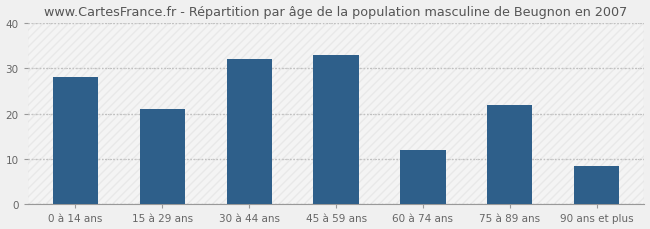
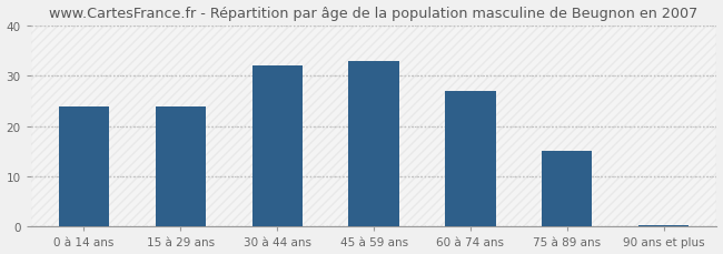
0 à 14 ans: 28.0 -> 24.0
15 à 29 ans: 21.0 -> 24.0
60 à 74 ans: 12.0 -> 27.0
75 à 89 ans: 22.0 -> 15.0
90 ans et plus: 8.5 -> 0.4
